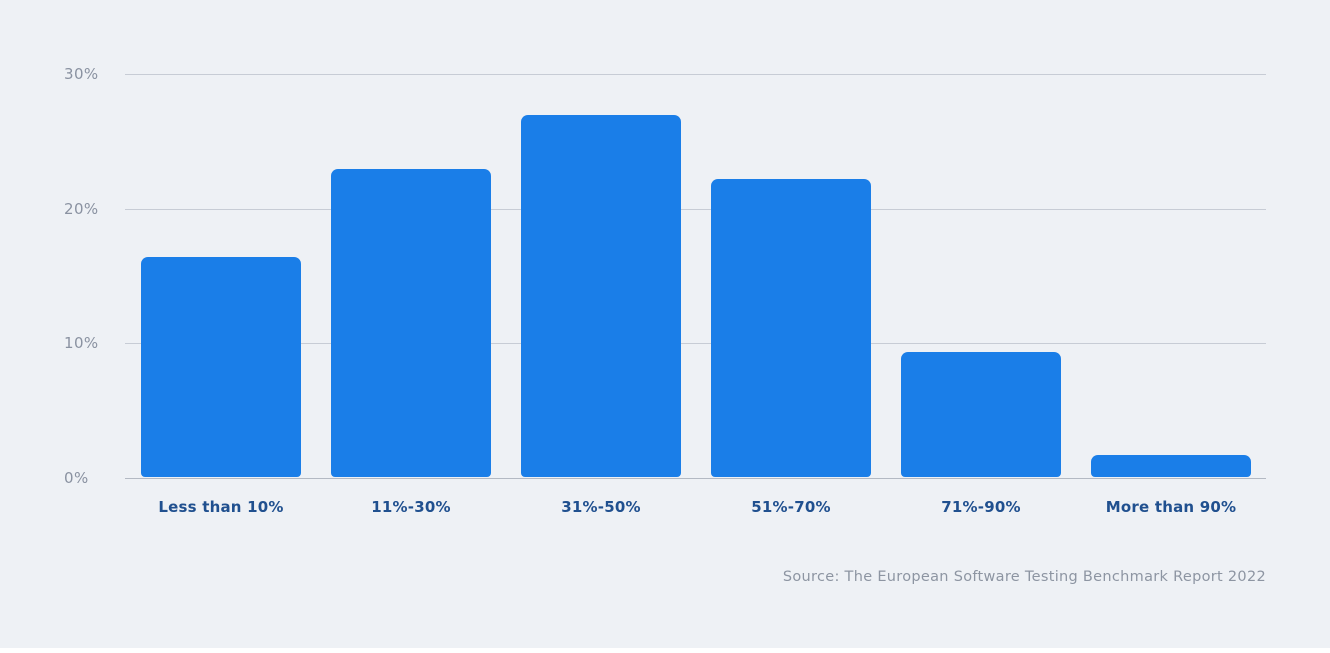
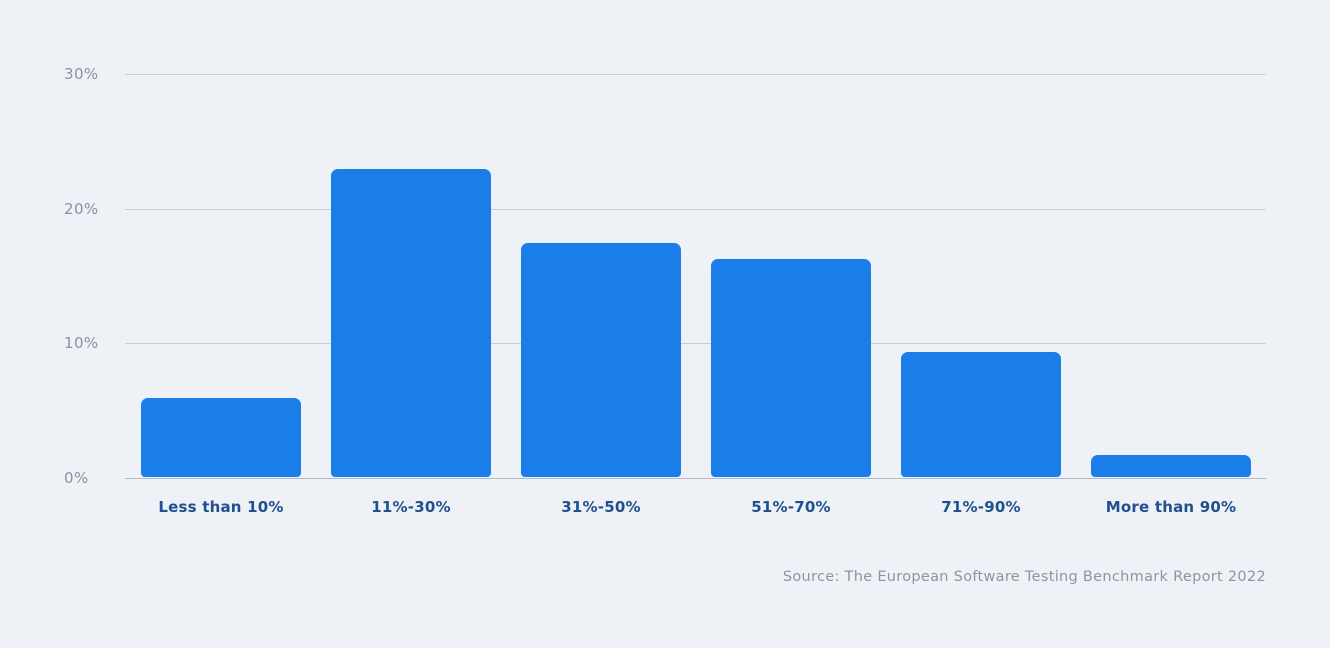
Less than 10%: 16.3% -> 5.9%
31%-50%: 26.9% -> 17.4%
51%-70%: 22.1% -> 16.2%
